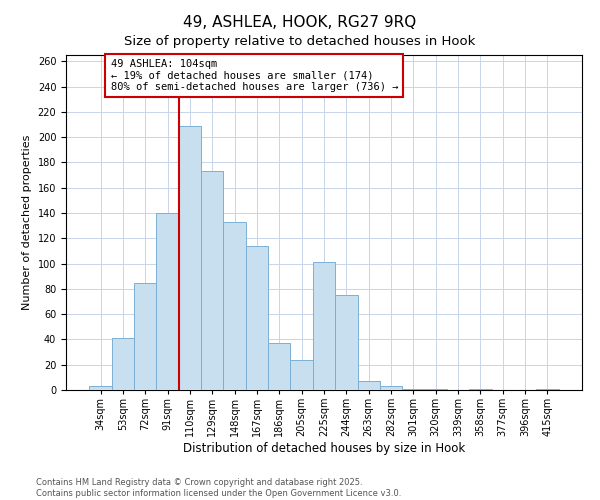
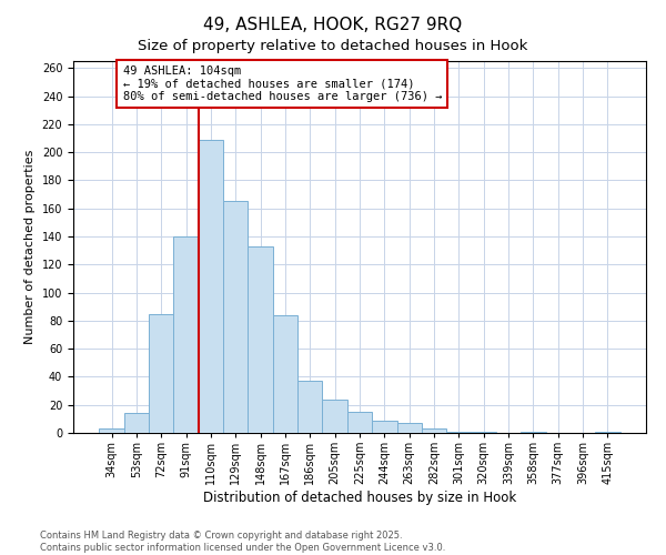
53sqm: 41 -> 14
129sqm: 173 -> 165
167sqm: 114 -> 84
225sqm: 101 -> 15
244sqm: 75 -> 9
